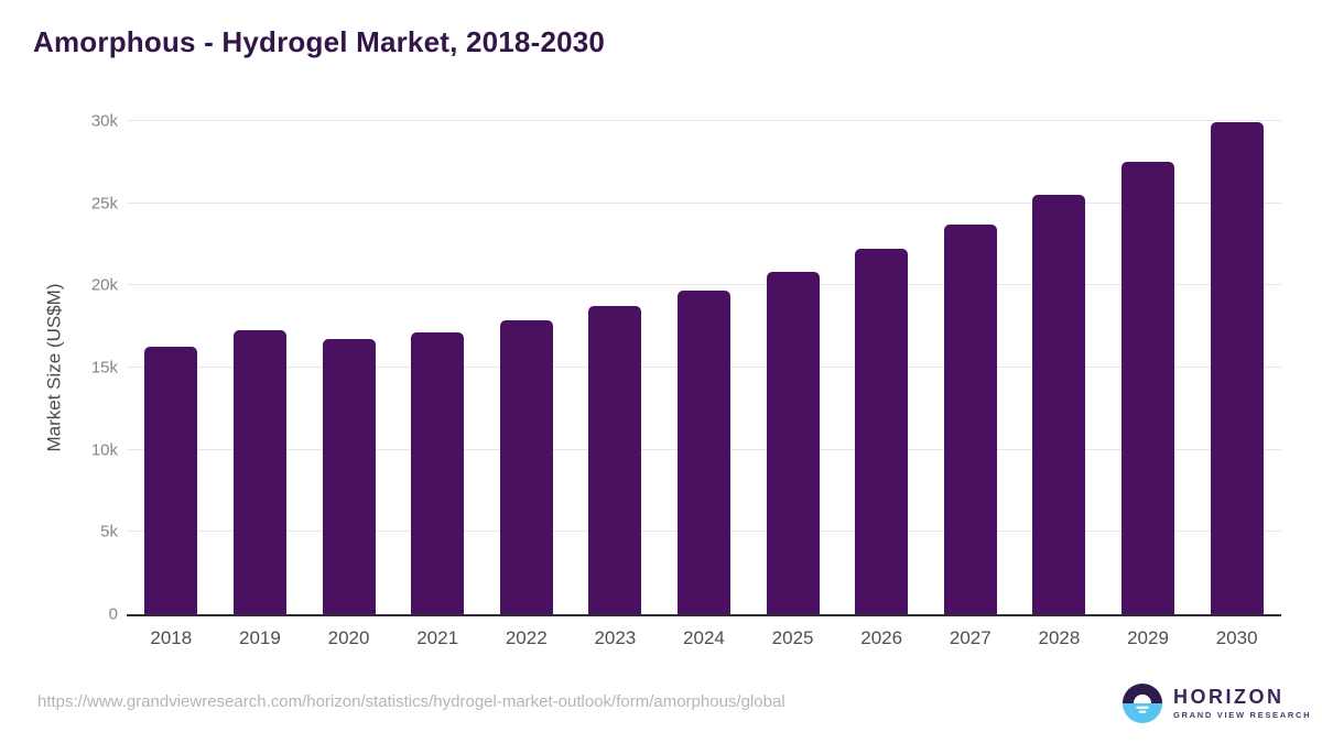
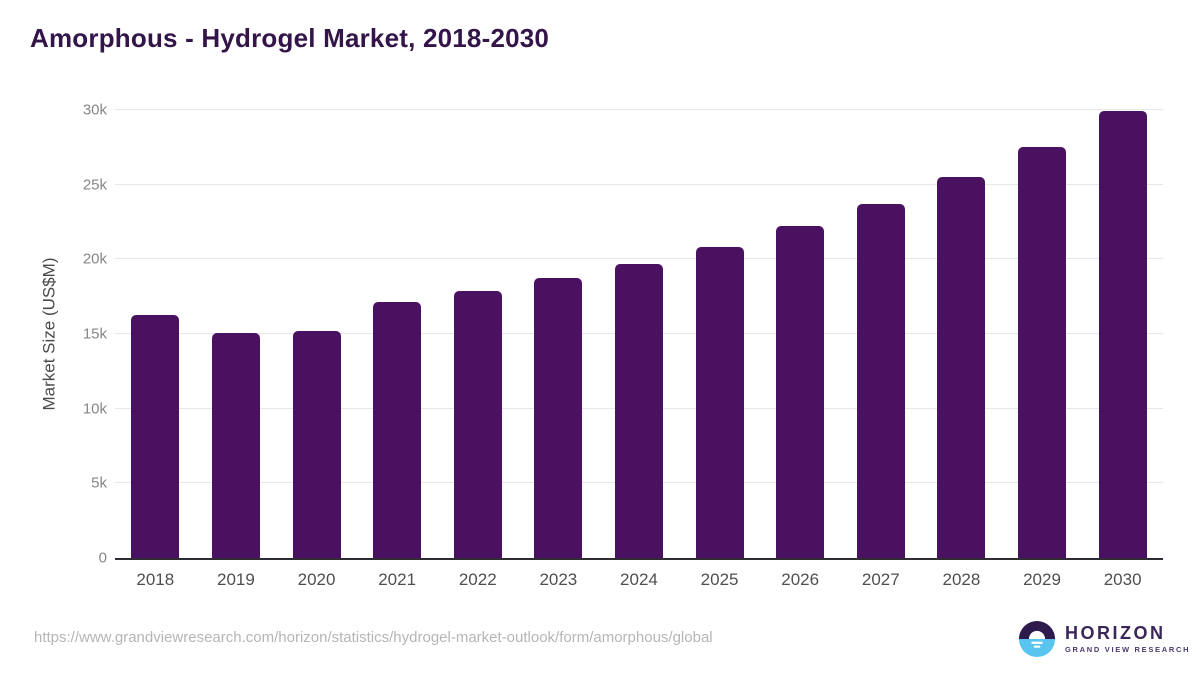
2019: 17.3k -> 15.1k
2020: 16.8k -> 15.2k
